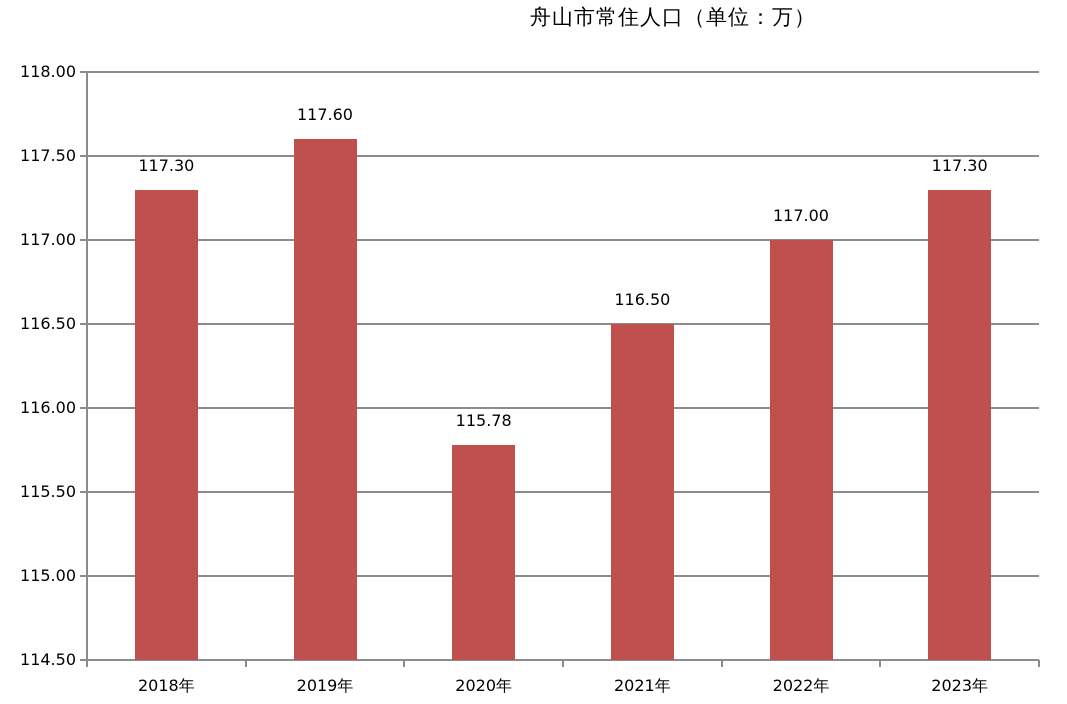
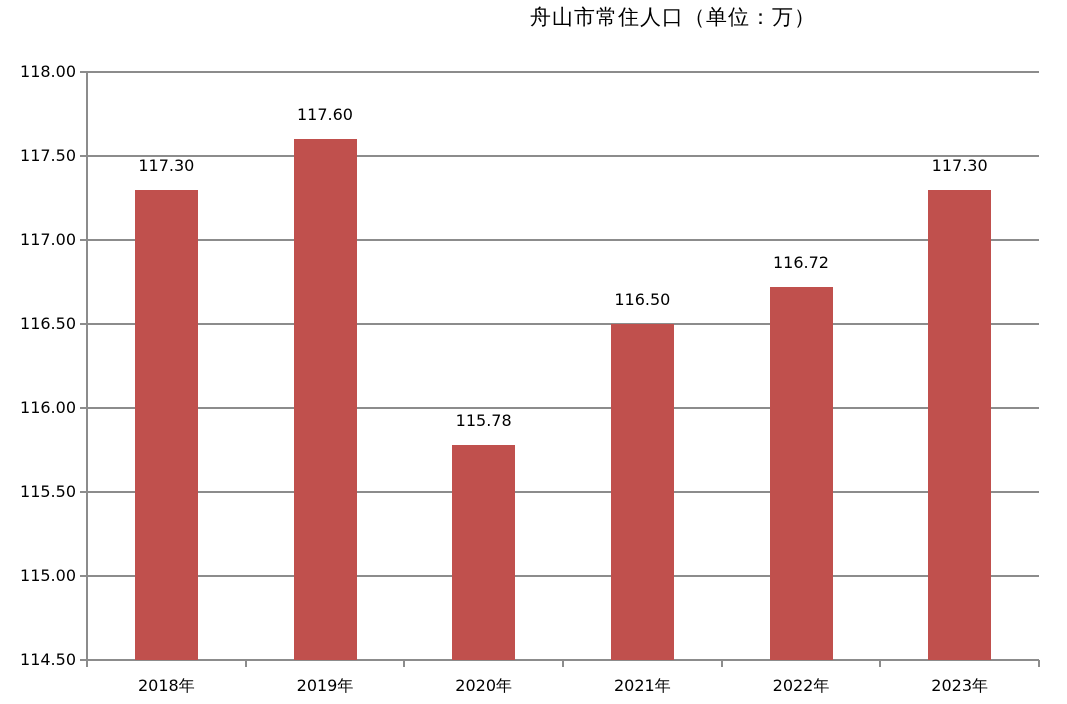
2022年: 117.00 -> 116.72
